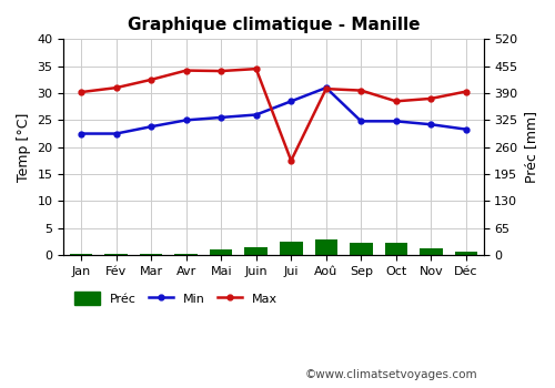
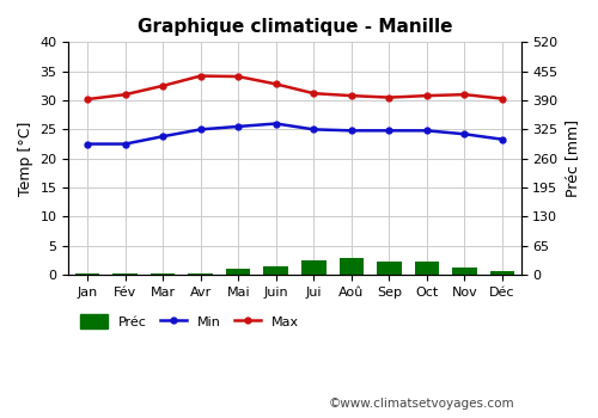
Max/Juin: 34.5 -> 32.8
Min/Jui: 28.5 -> 25.0
Max/Jui: 17.5 -> 31.2
Min/Aoû: 31.0 -> 24.8
Max/Oct: 28.5 -> 30.8
Max/Nov: 29.0 -> 31.0
